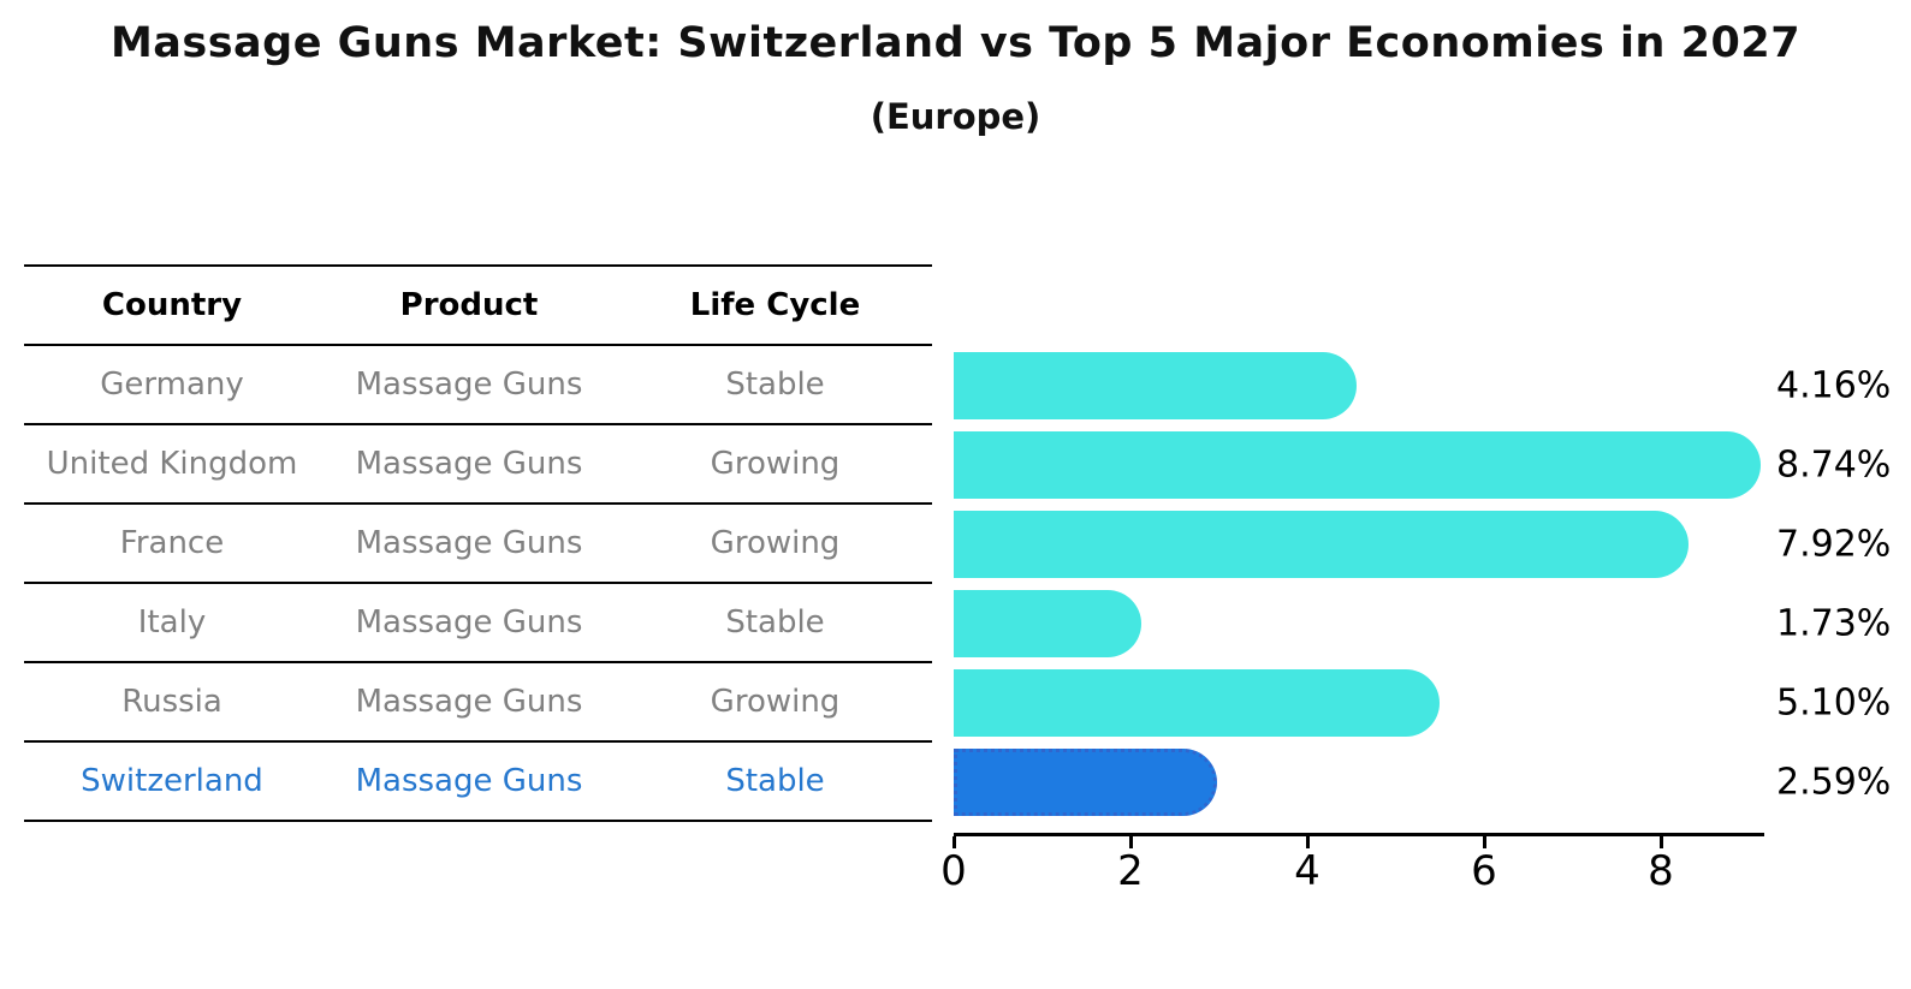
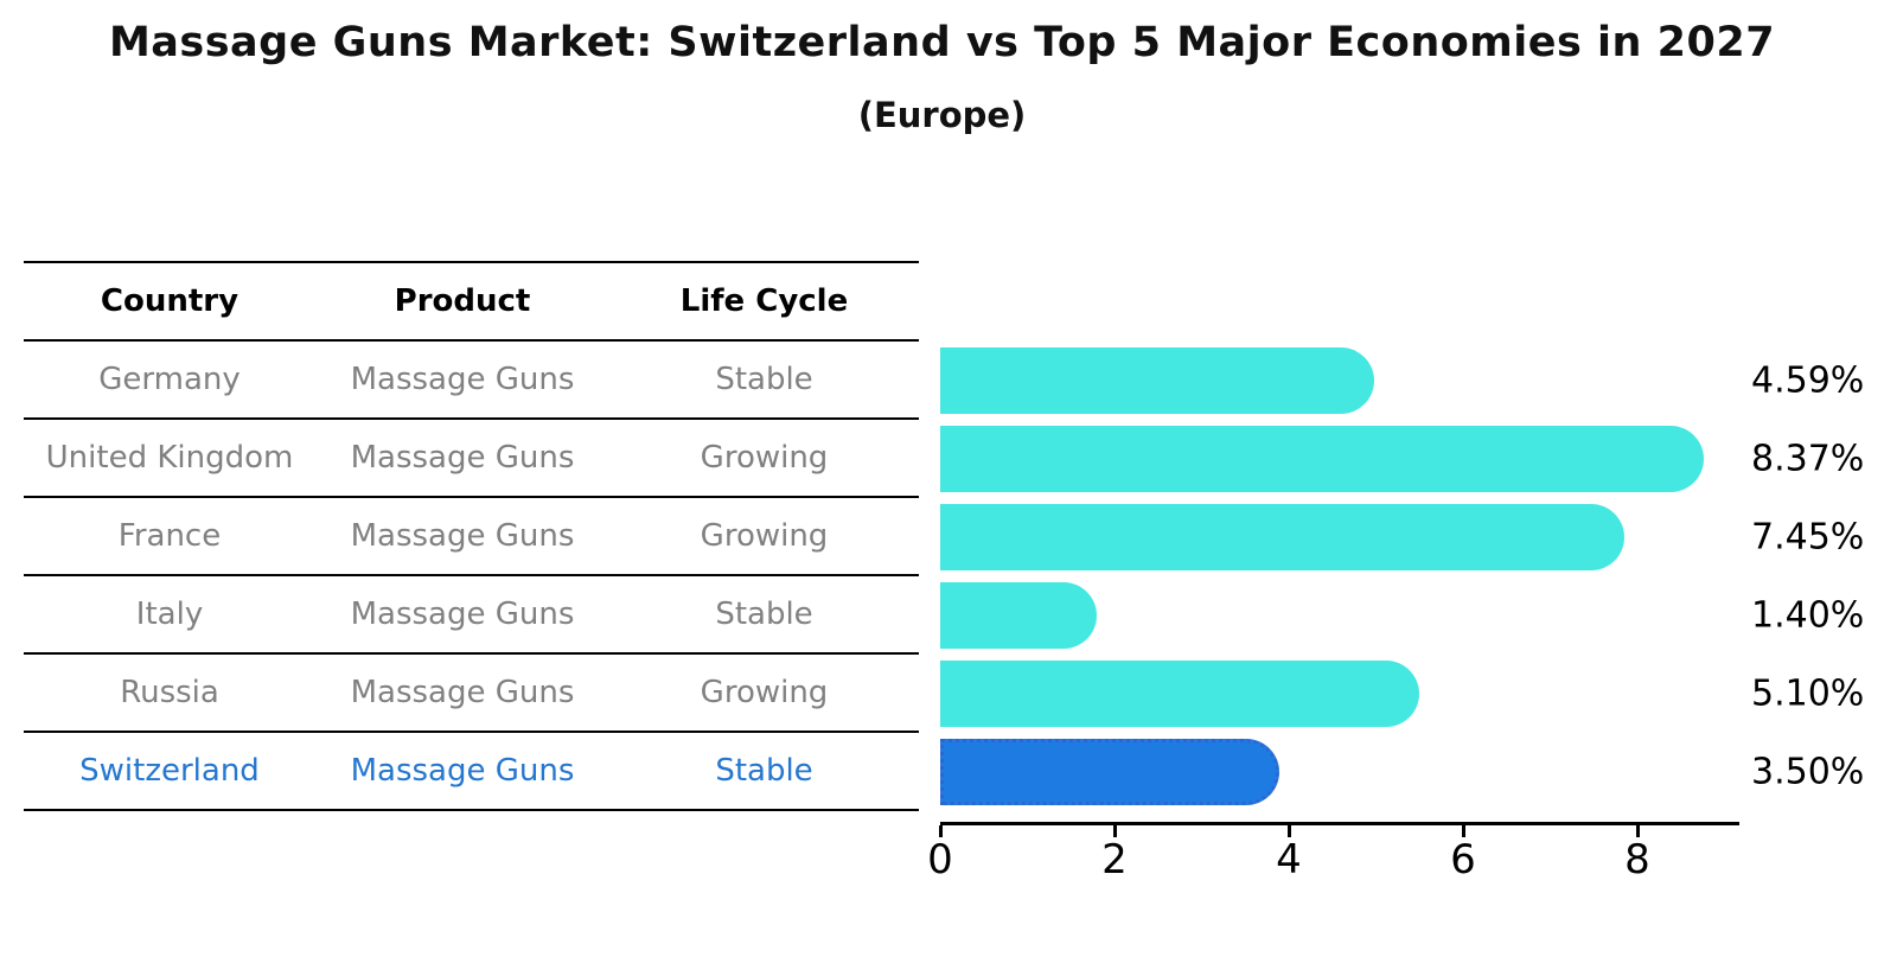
Germany: 4.16% -> 4.59%
United Kingdom: 8.74% -> 8.37%
France: 7.92% -> 7.45%
Italy: 1.73% -> 1.40%
Switzerland: 2.59% -> 3.50%
